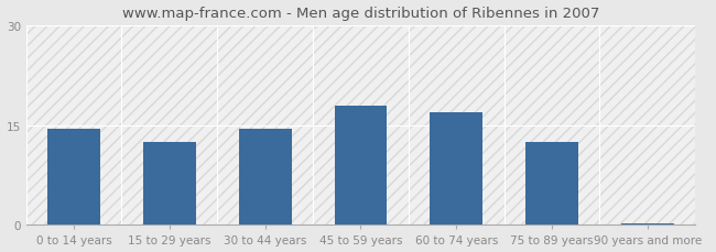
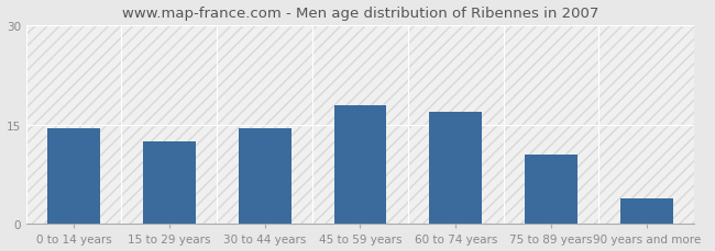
75 to 89 years: 12.5 -> 10.4
90 years and more: 0.3 -> 3.8
